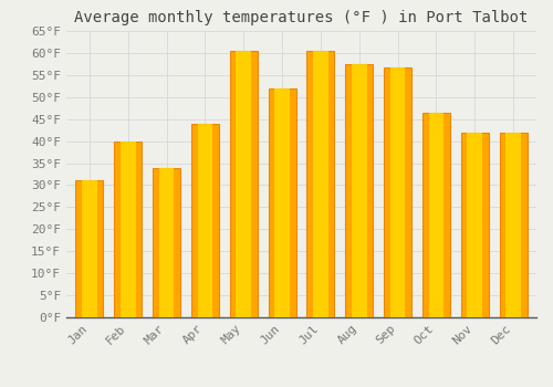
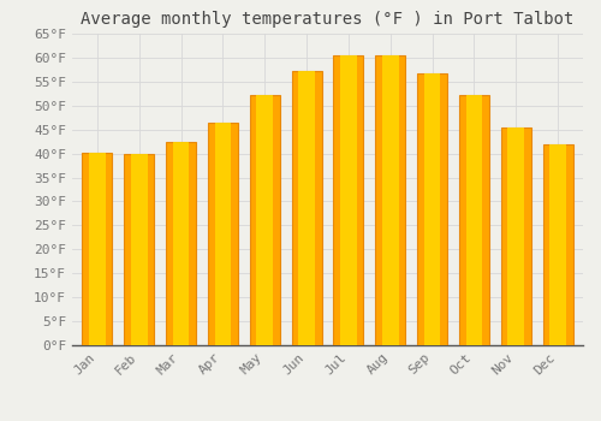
Jan: 31.0°F -> 40.1°F
Mar: 34.0°F -> 42.3°F
Apr: 44.0°F -> 46.4°F
May: 60.5°F -> 52.2°F
Jun: 52.0°F -> 57.2°F
Aug: 57.5°F -> 60.6°F
Oct: 46.5°F -> 52.2°F
Nov: 42.0°F -> 45.3°F
